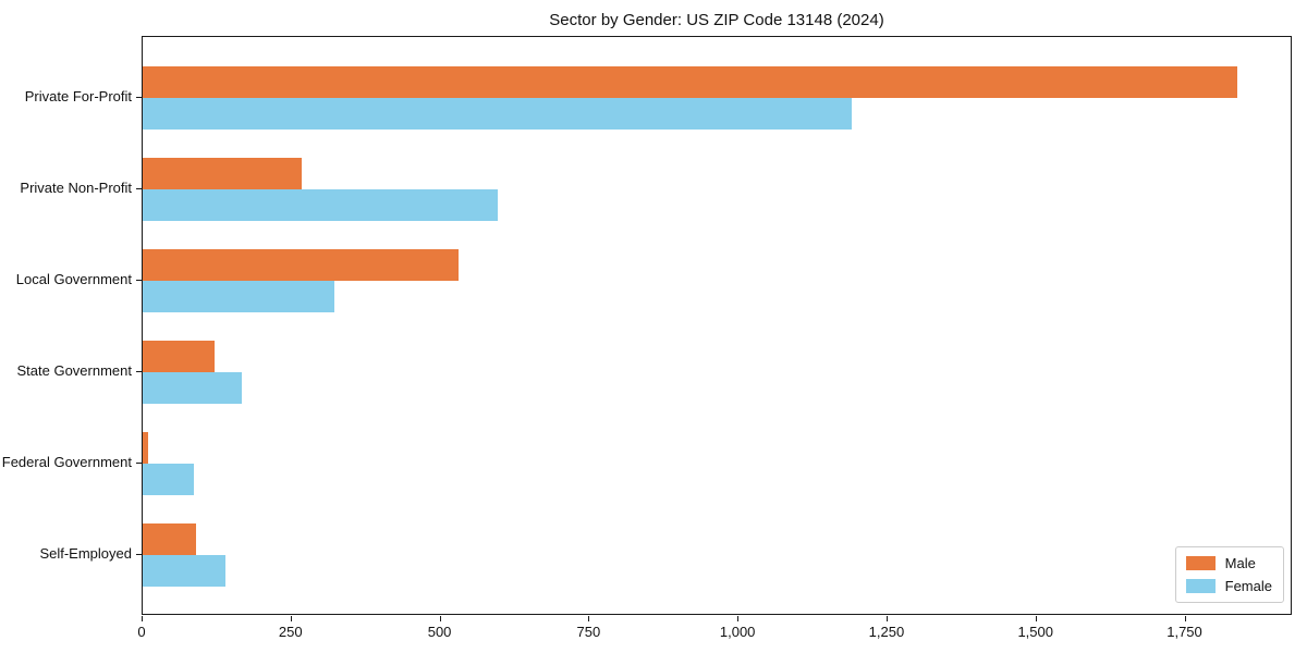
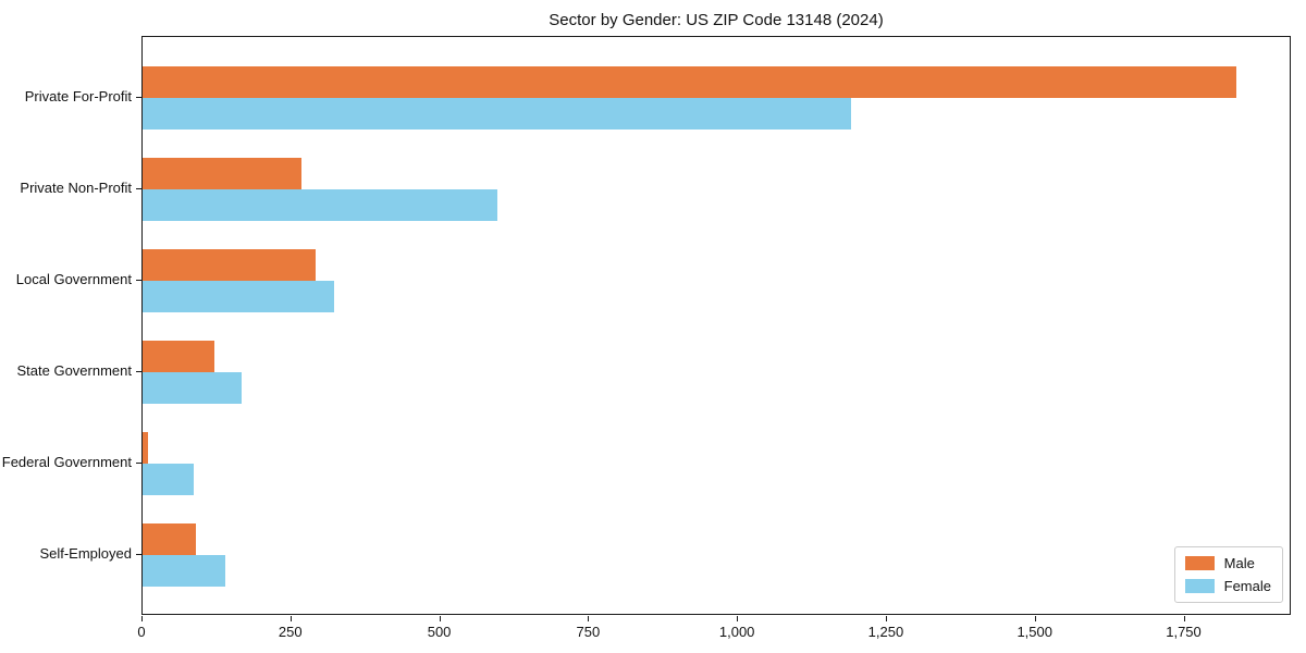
Male/Local Government: 530 -> 290
